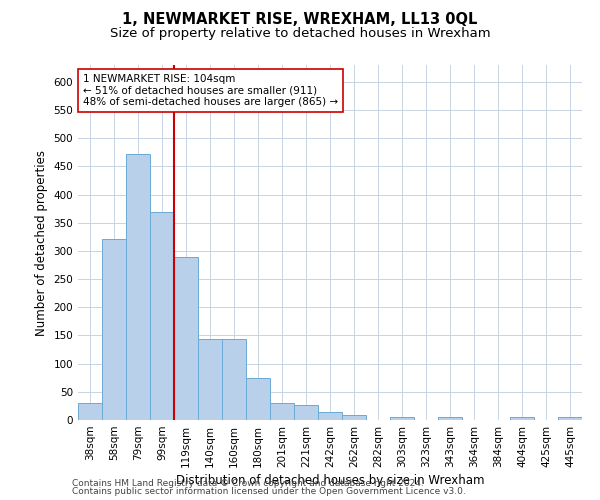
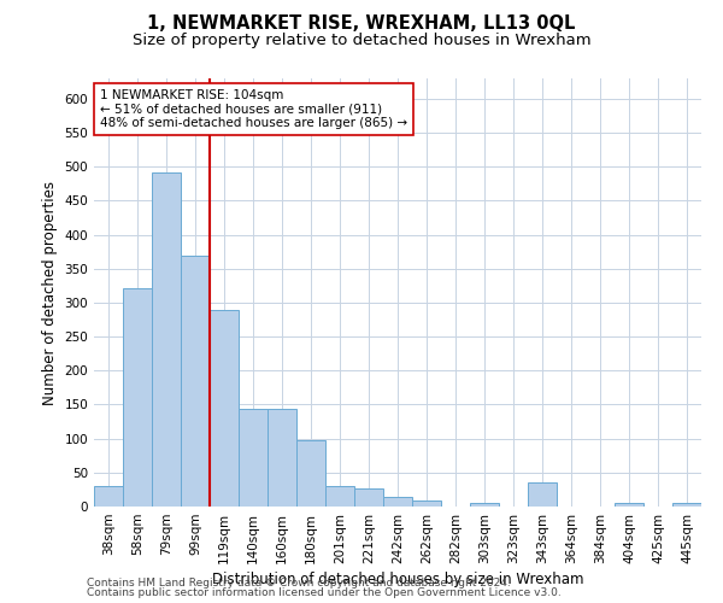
79sqm: 472 -> 492
180sqm: 75 -> 98
343sqm: 5 -> 36
